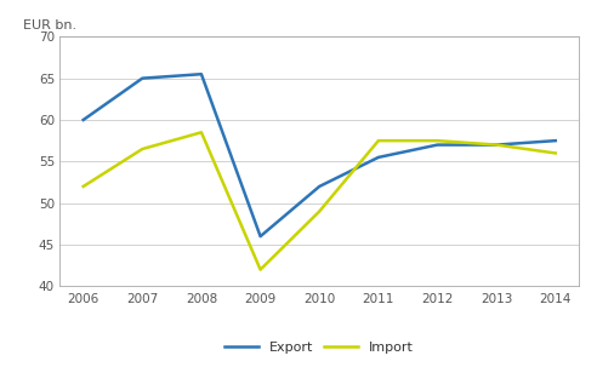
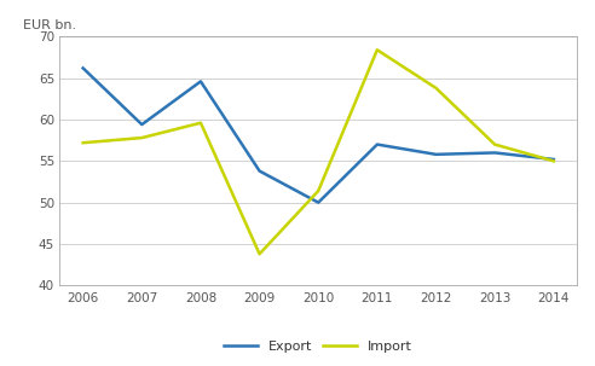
Export/2006: 60.0 -> 66.2
Import/2006: 52.0 -> 57.2
Export/2007: 65.0 -> 59.4
Import/2007: 56.5 -> 57.8
Export/2008: 65.5 -> 64.6
Import/2008: 58.5 -> 59.6
Export/2009: 46.0 -> 53.8
Import/2009: 42.0 -> 43.8
Export/2010: 52.0 -> 50.0
Import/2010: 49.0 -> 51.4
Export/2011: 55.5 -> 57.0
Import/2011: 57.5 -> 68.4
Export/2012: 57.0 -> 55.8
Import/2012: 57.5 -> 63.8
Export/2013: 57.0 -> 56.0
Export/2014: 57.5 -> 55.2
Import/2014: 56.0 -> 55.0
